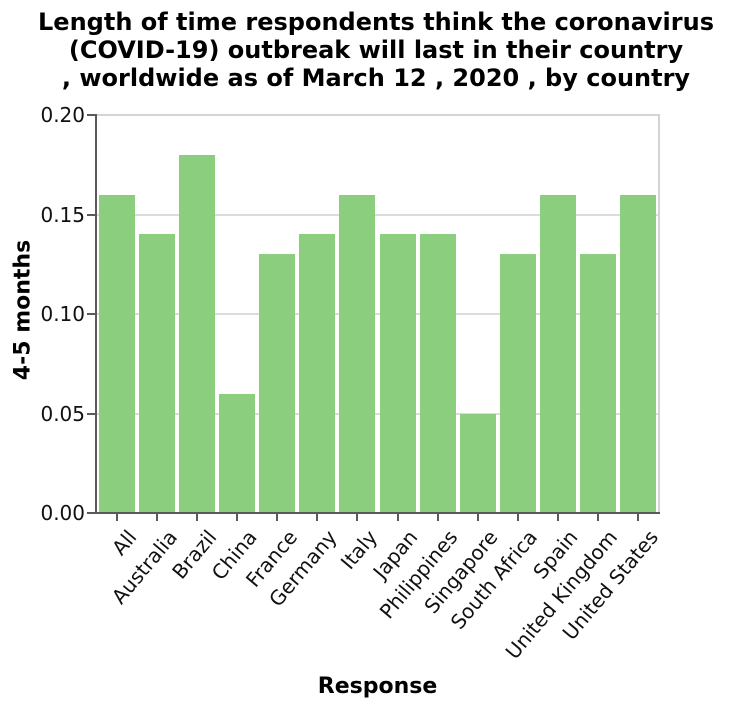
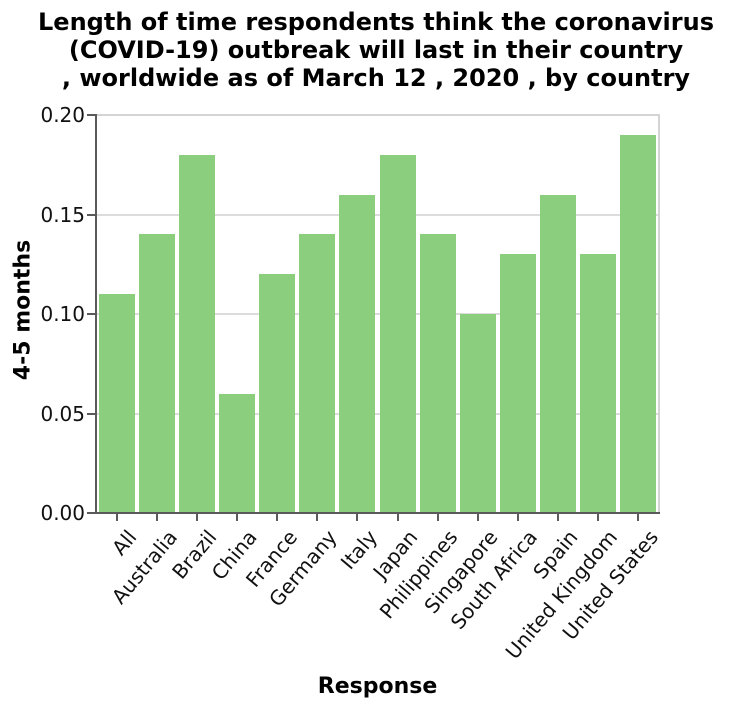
All: 0.16 -> 0.11
France: 0.13 -> 0.12
Japan: 0.14 -> 0.18
Singapore: 0.05 -> 0.10
United States: 0.16 -> 0.19
